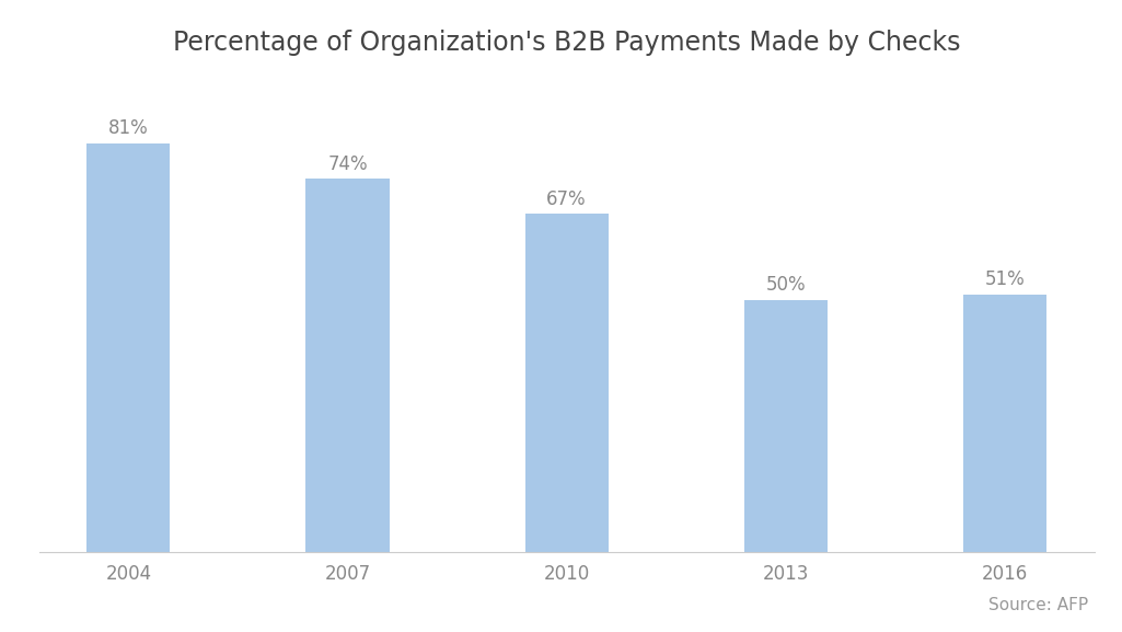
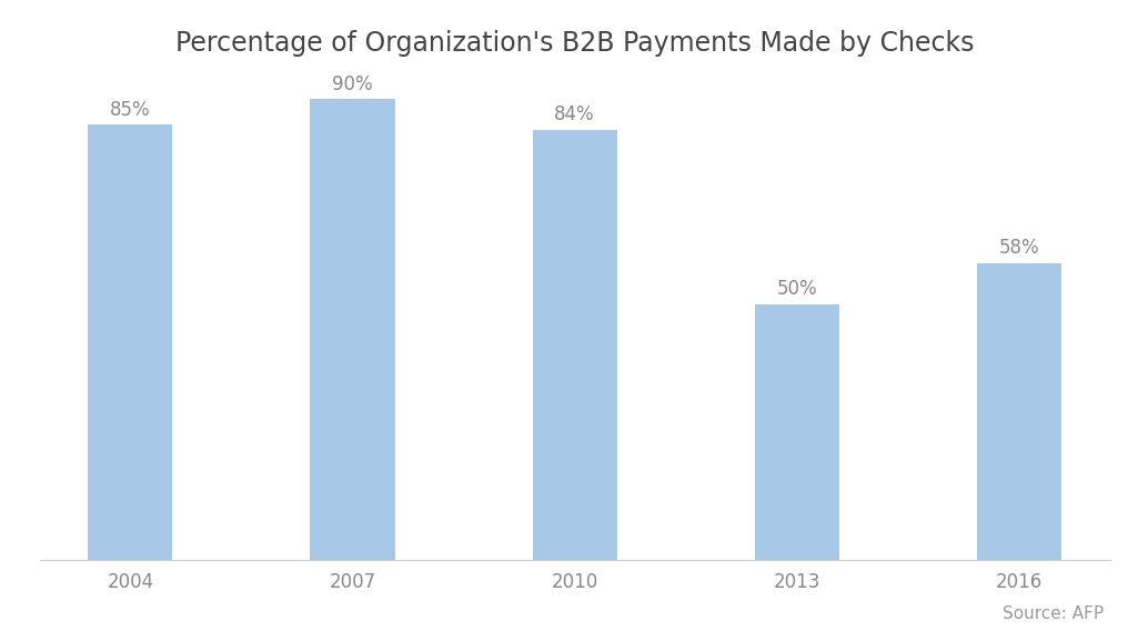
2004: 81% -> 85%
2007: 74% -> 90%
2010: 67% -> 84%
2016: 51% -> 58%
